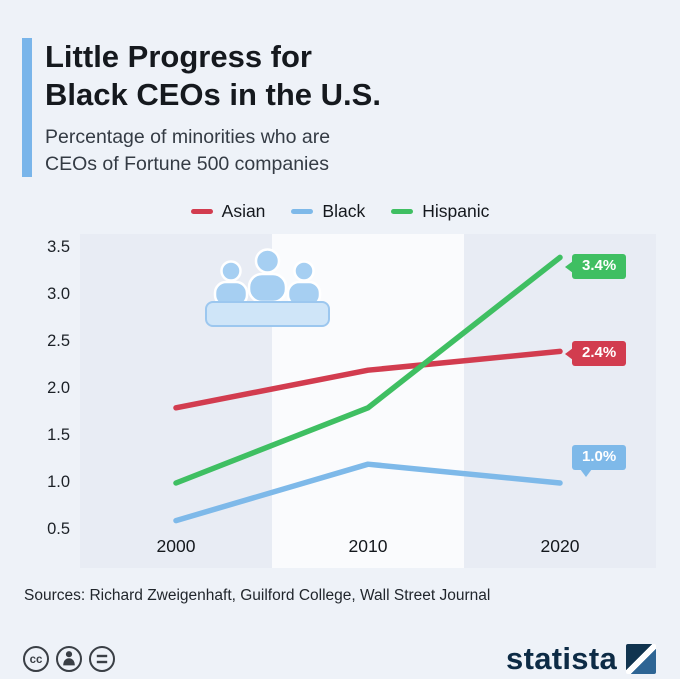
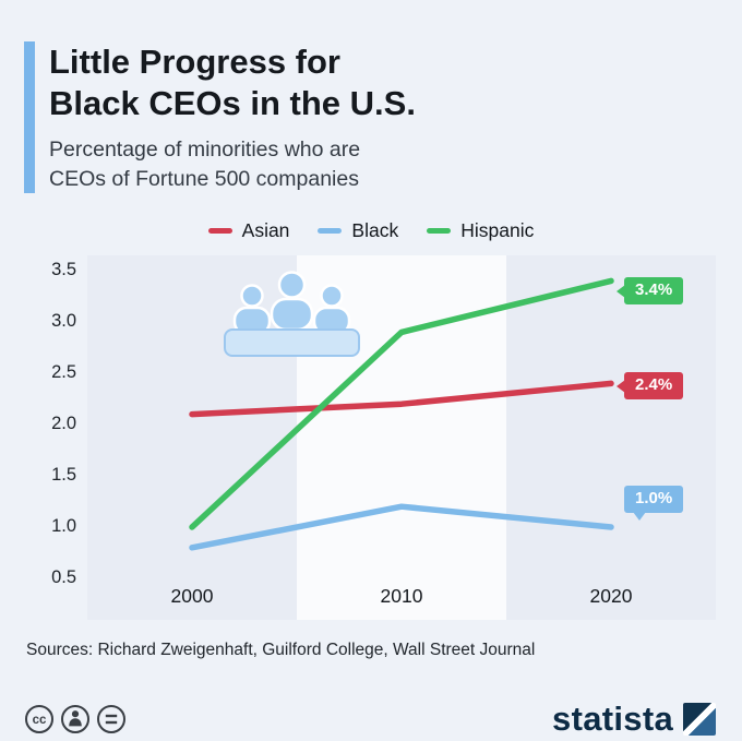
Asian/2000: 1.8 -> 2.1
Black/2000: 0.6 -> 0.8
Hispanic/2010: 1.8 -> 2.9
